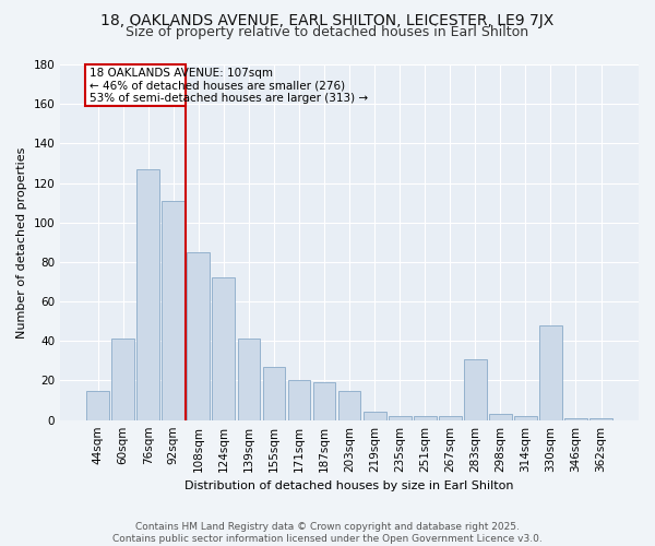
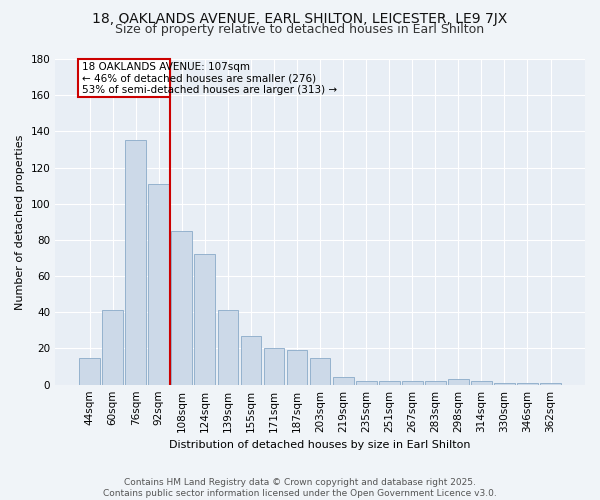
76sqm: 127 -> 135
283sqm: 31 -> 2
330sqm: 48 -> 1
